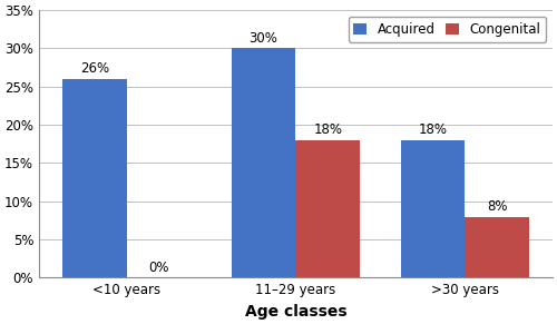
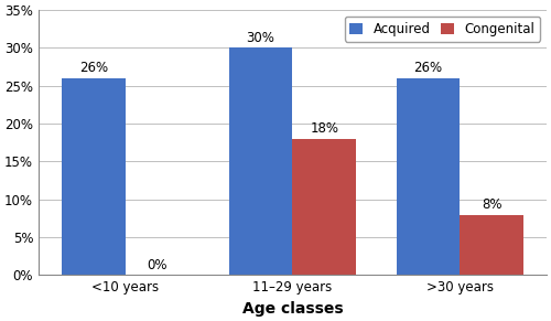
Acquired/>30 years: 18% -> 26%
